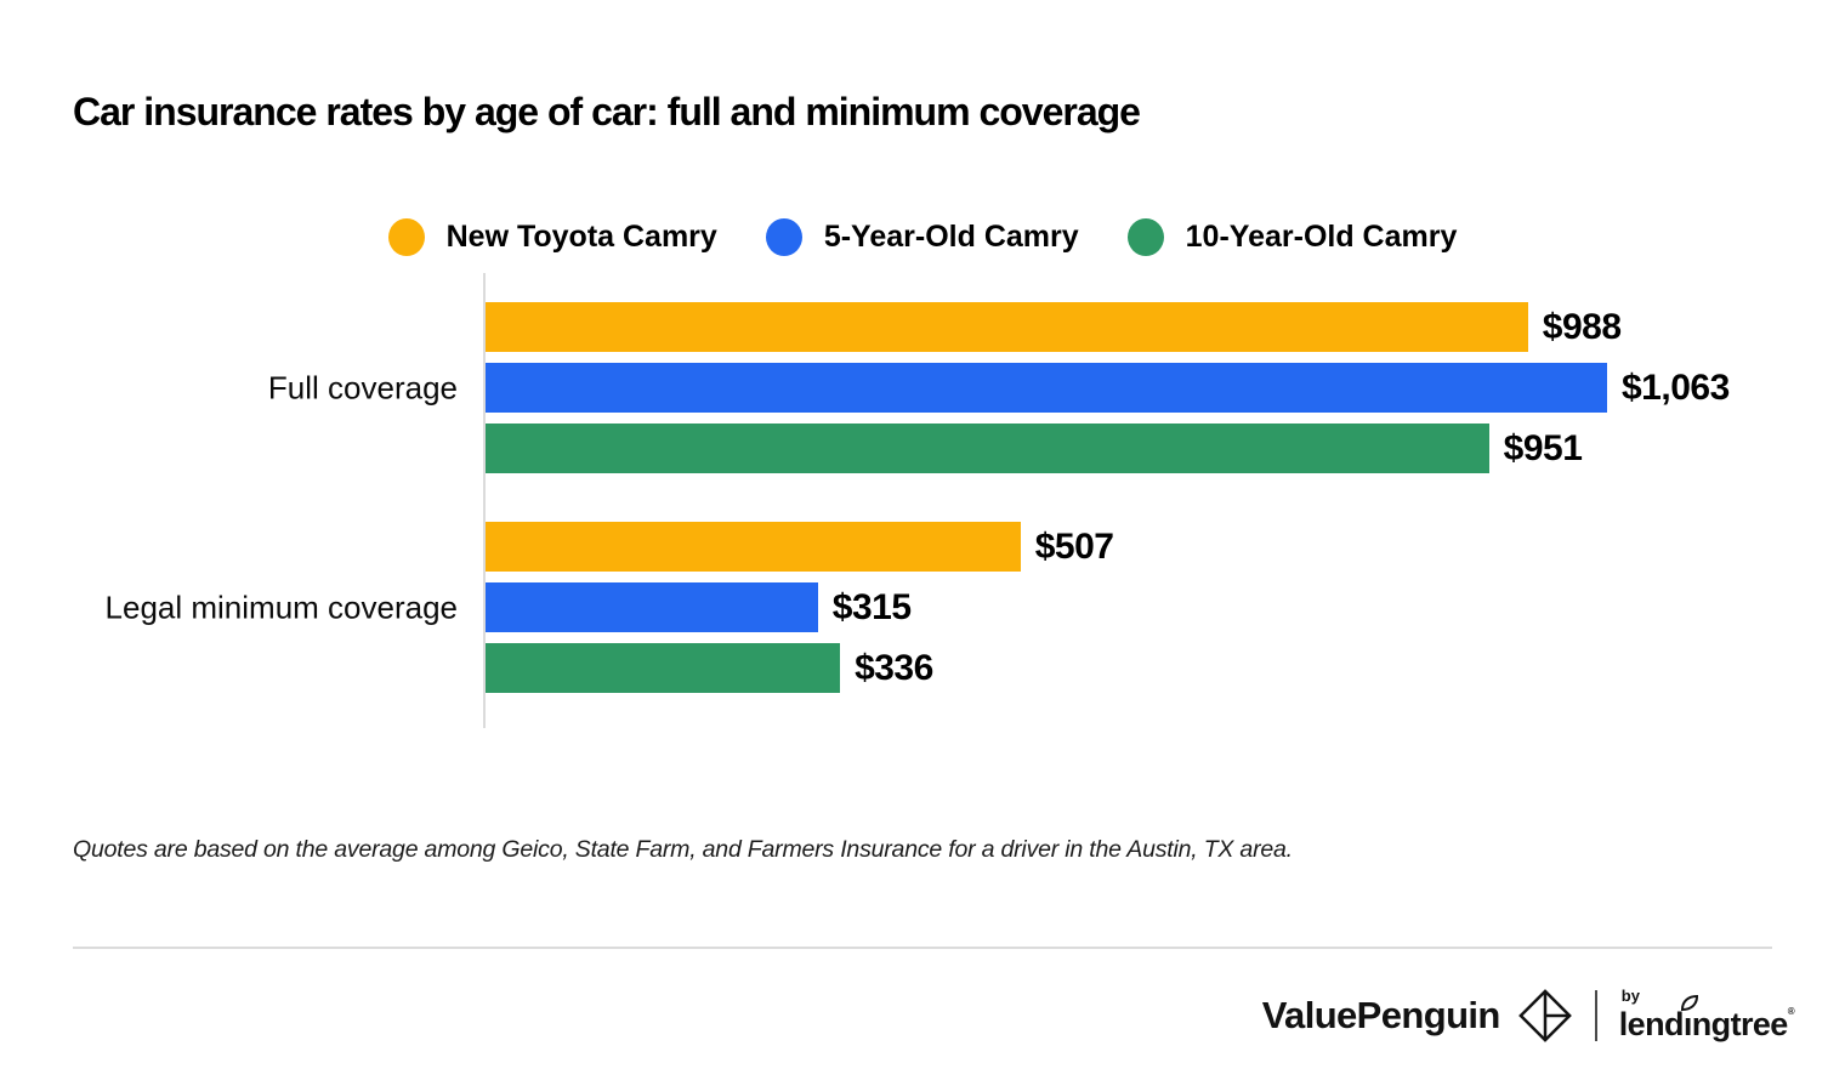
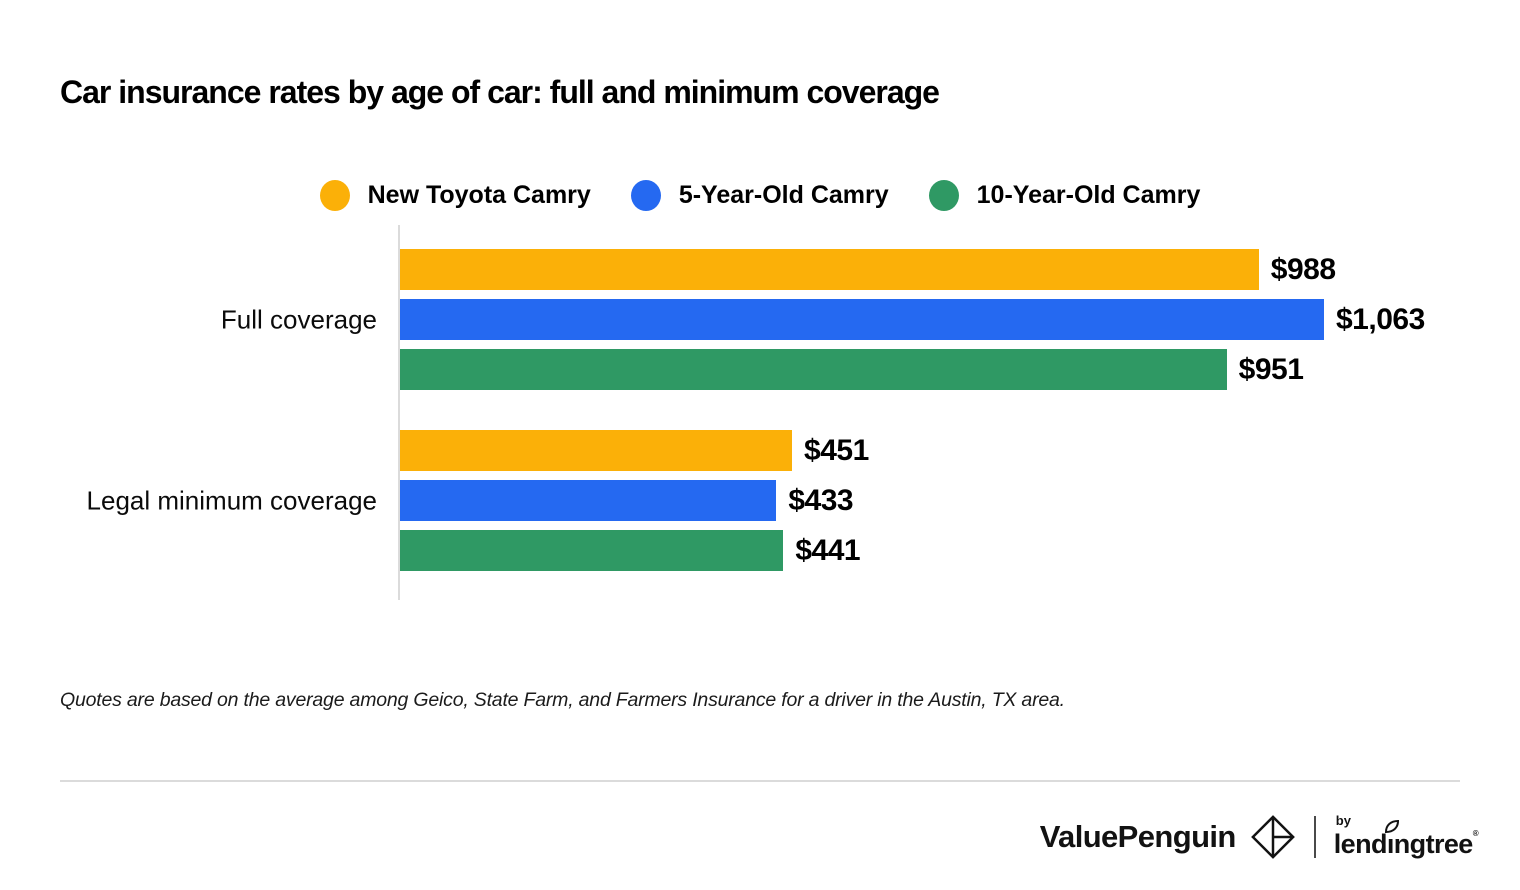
New Toyota Camry/Legal minimum coverage: $507 -> $451
5-Year-Old Camry/Legal minimum coverage: $315 -> $433
10-Year-Old Camry/Legal minimum coverage: $336 -> $441
